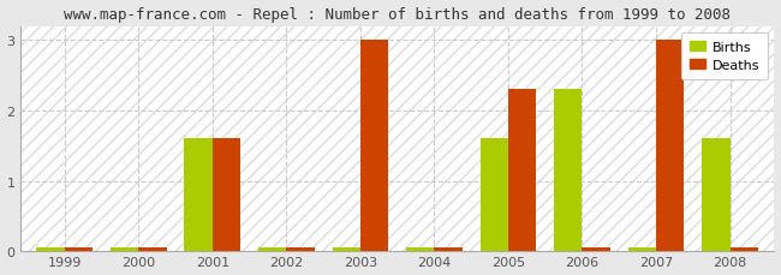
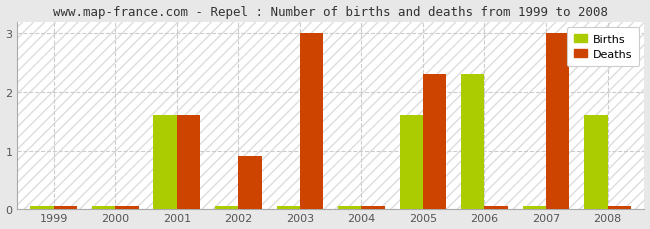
Deaths/2002: 0.05 -> 0.90
